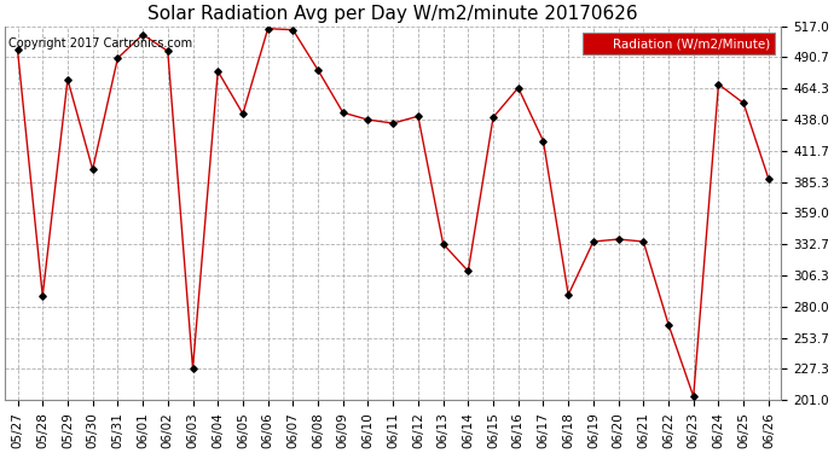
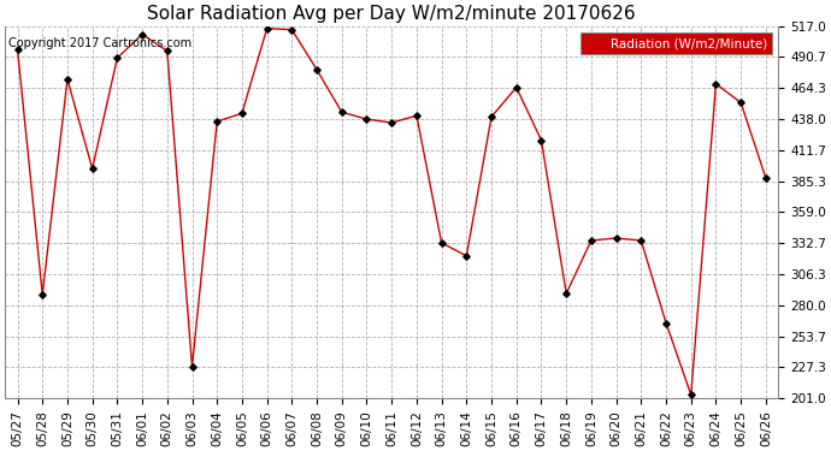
06/04: 479 -> 436
06/14: 310 -> 322
